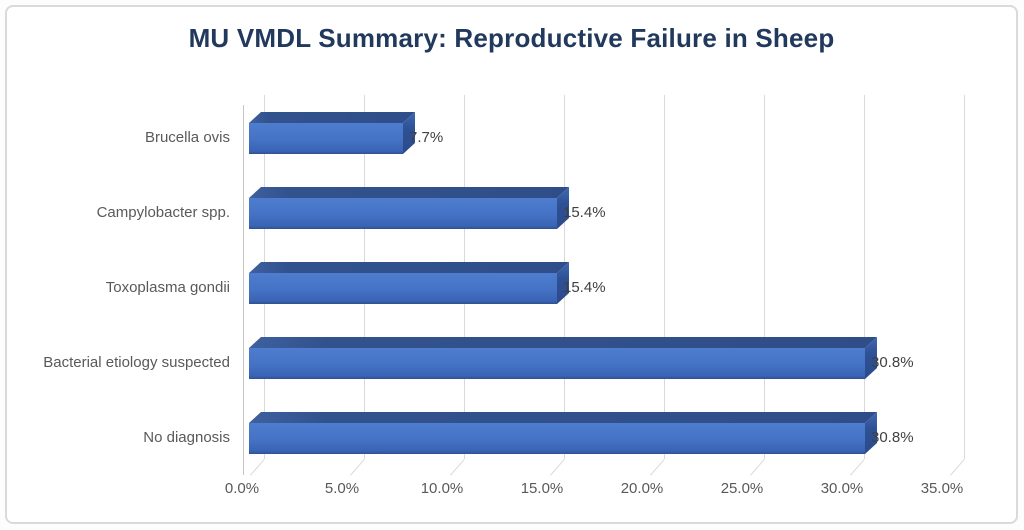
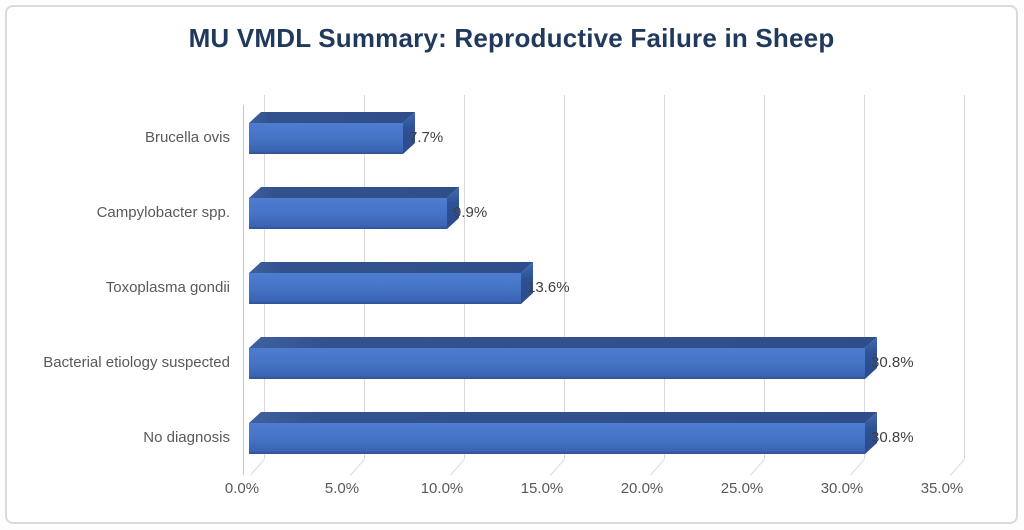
Campylobacter spp.: 15.4% -> 9.9%
Toxoplasma gondii: 15.4% -> 13.6%
